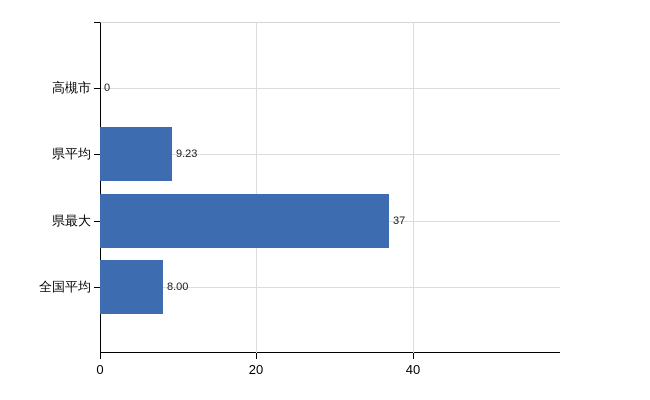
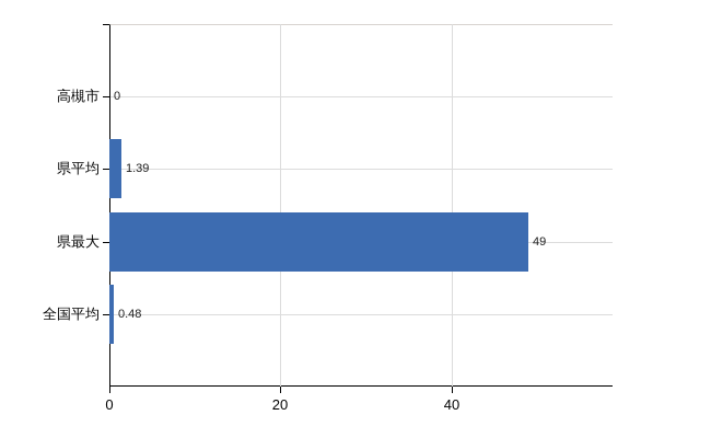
県平均: 9.23 -> 1.39
県最大: 37 -> 49
全国平均: 8.00 -> 0.48
